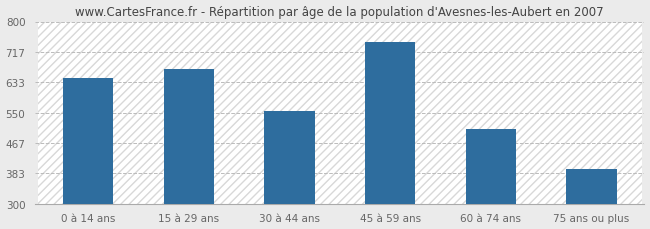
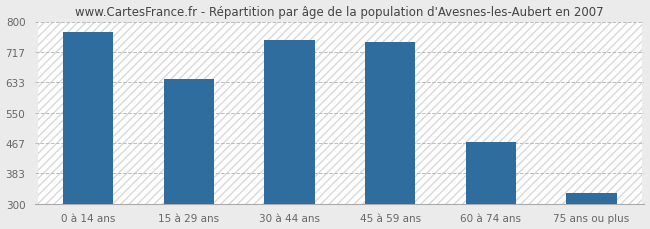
0 à 14 ans: 645 -> 770
15 à 29 ans: 670 -> 643
30 à 44 ans: 555 -> 748
60 à 74 ans: 505 -> 470
75 ans ou plus: 395 -> 330
